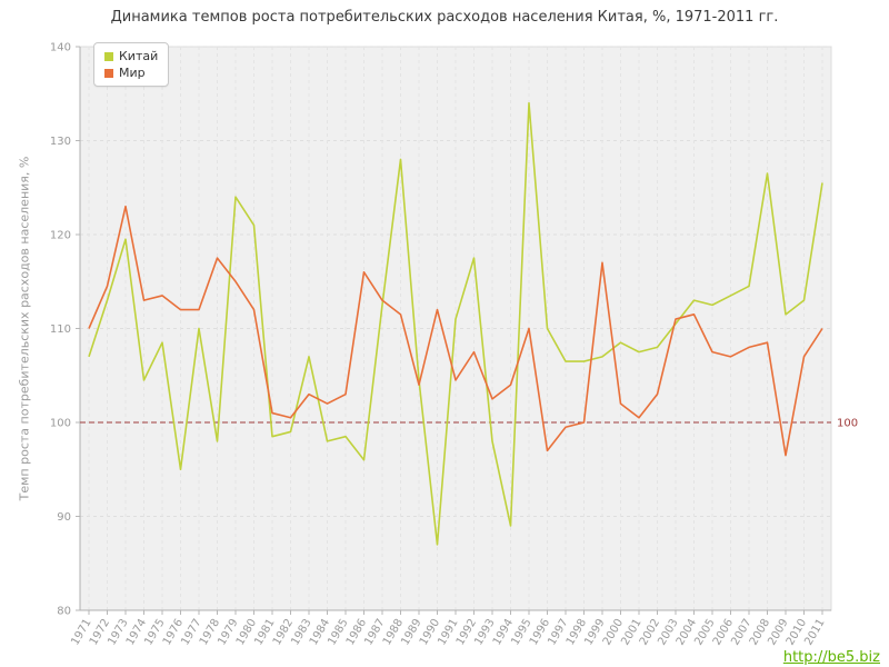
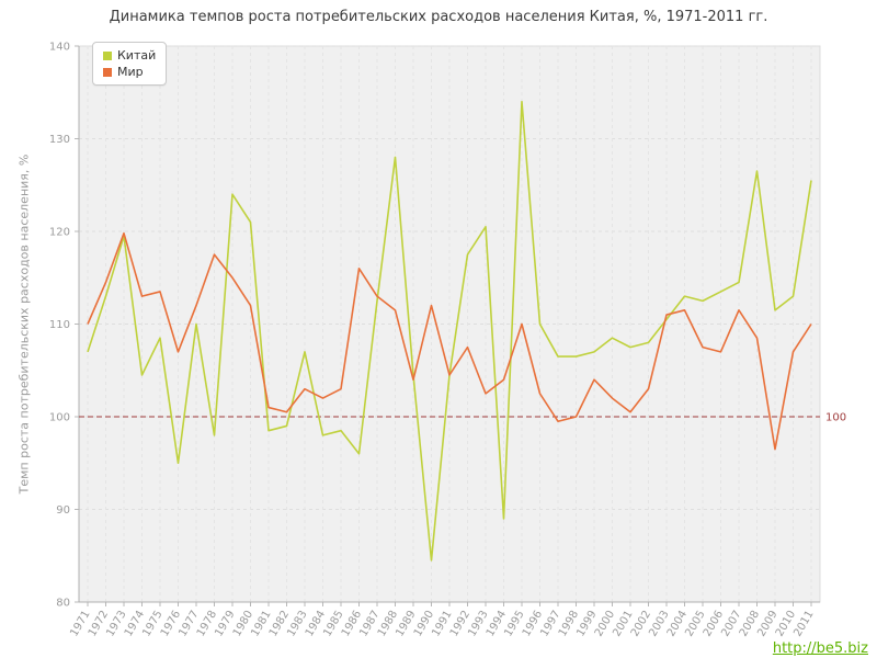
Мир/1973: 123 -> 120
Мир/1976: 112 -> 107
Китай/1990: 87 -> 84
Китай/1991: 111 -> 104
Китай/1993: 98 -> 120
Мир/1996: 97 -> 102
Мир/1999: 117 -> 104
Мир/2007: 108 -> 112
